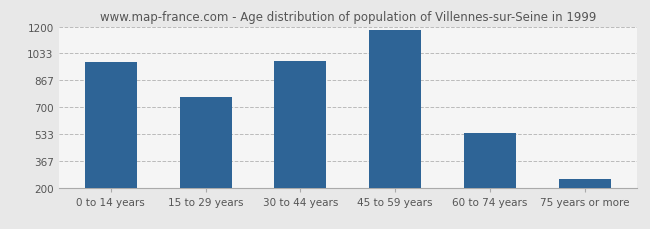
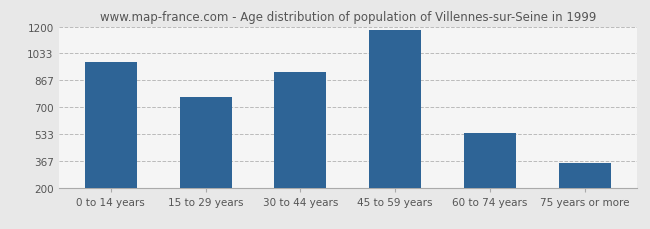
30 to 44 years: 990 -> 920
75 years or more: 260 -> 350
